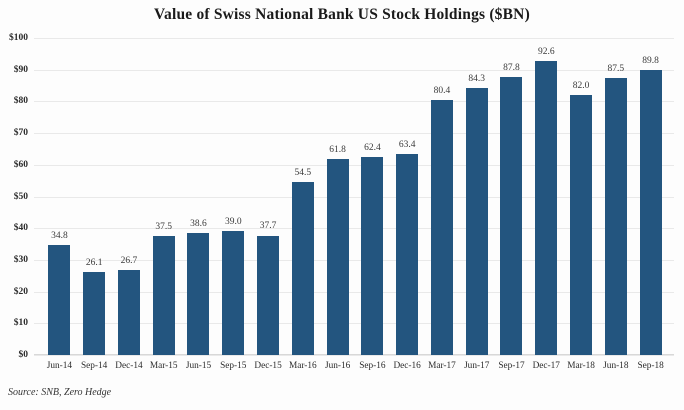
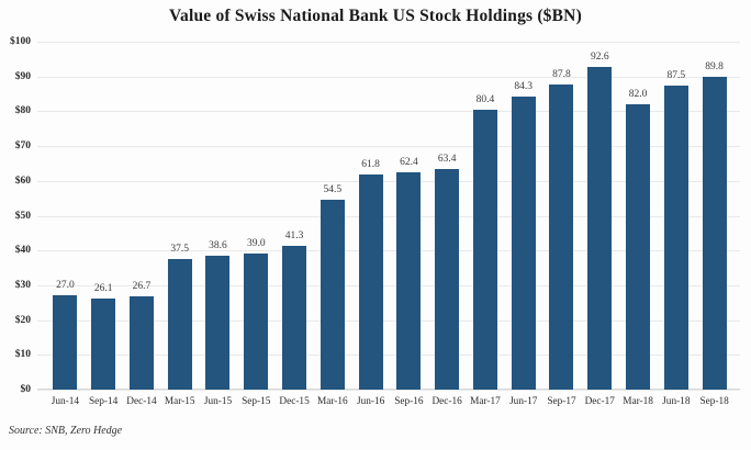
Jun-14: 34.8 -> 27.0
Dec-15: 37.7 -> 41.3
